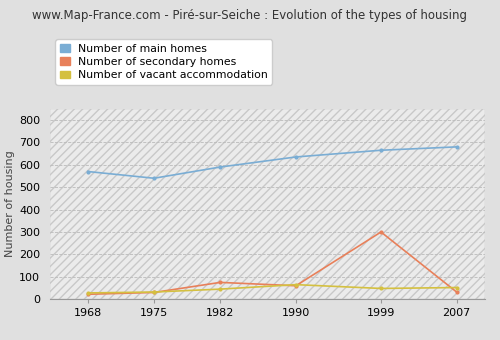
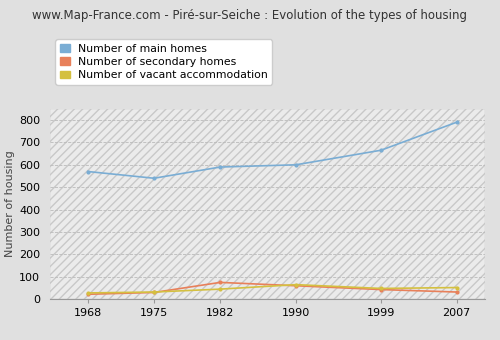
Number of main homes/1990: 635 -> 600
Number of secondary homes/1999: 300 -> 43
Number of main homes/2007: 680 -> 790
